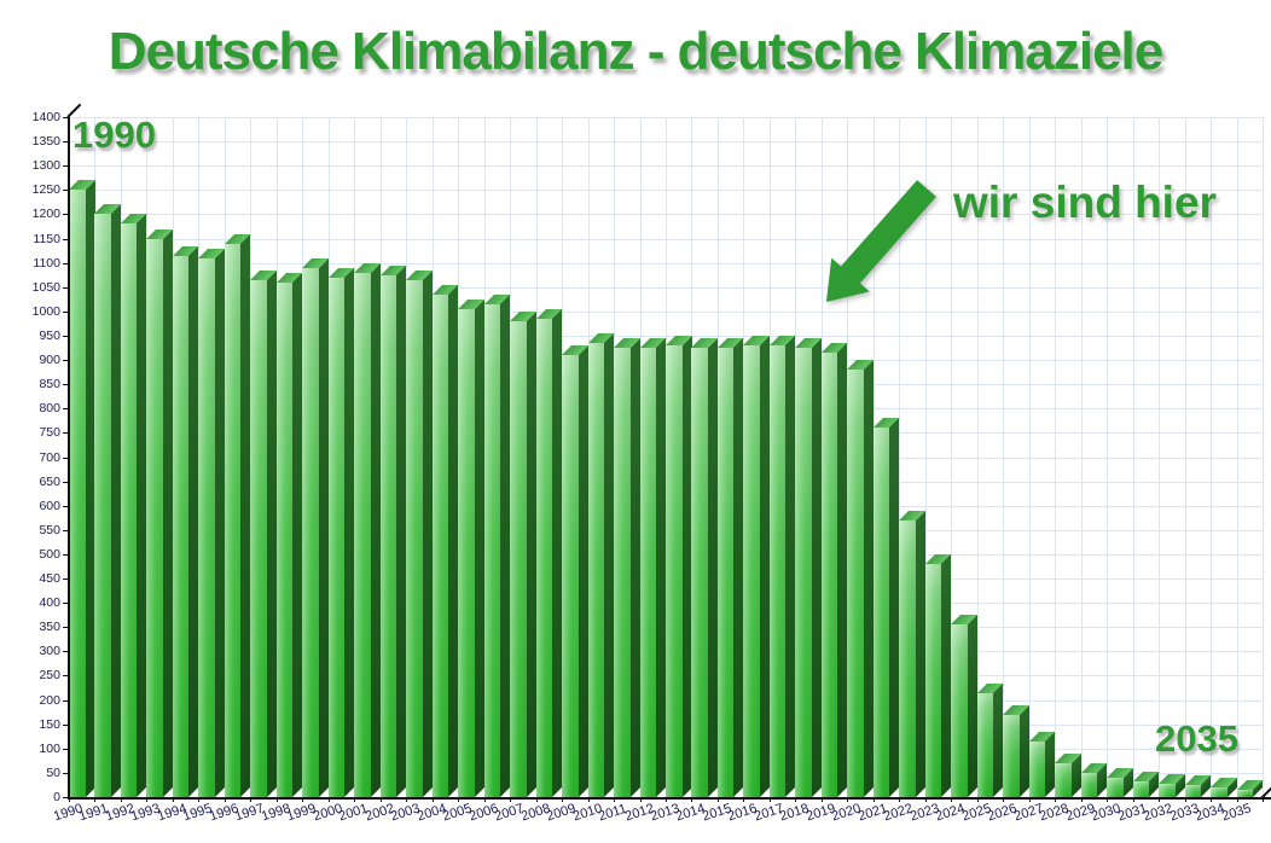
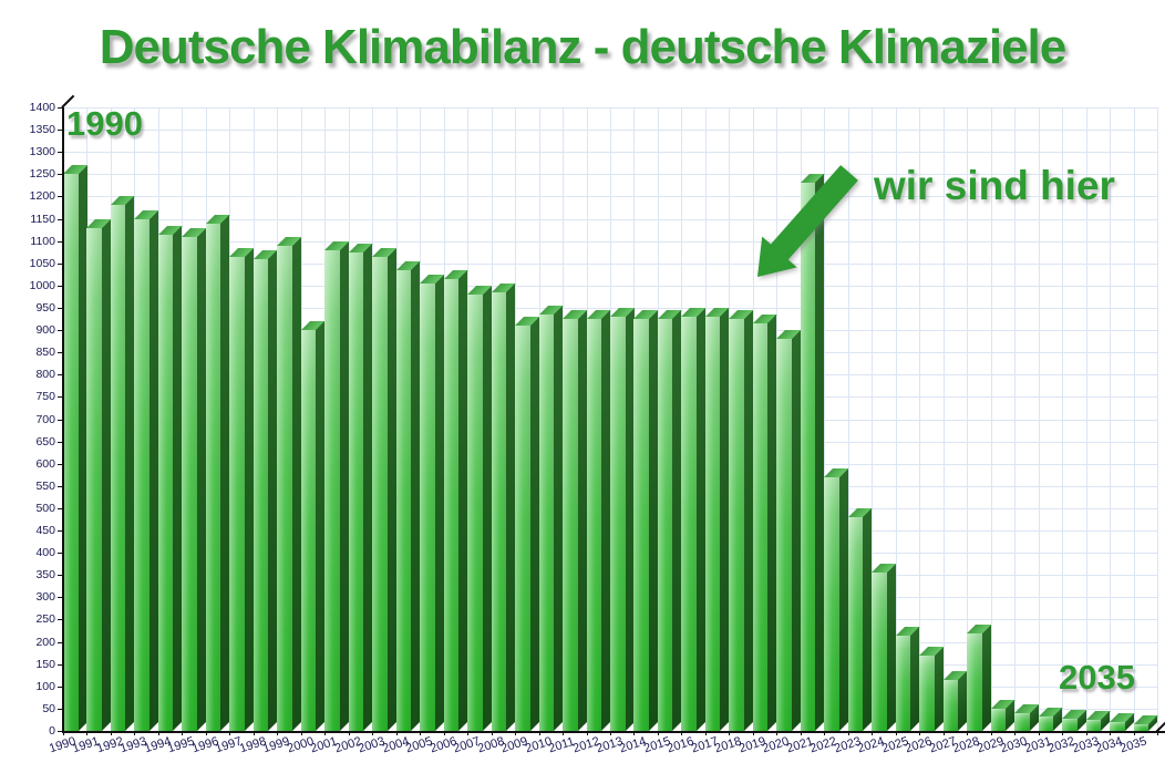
1991: 1200 -> 1130
2000: 1070 -> 900
2021: 760 -> 1230
2028: 70 -> 220
